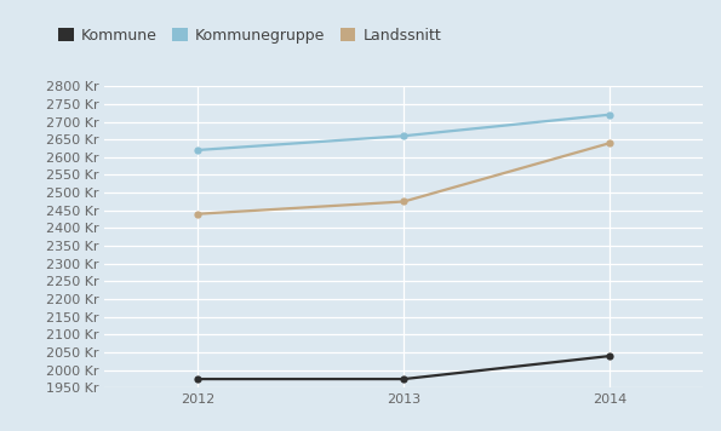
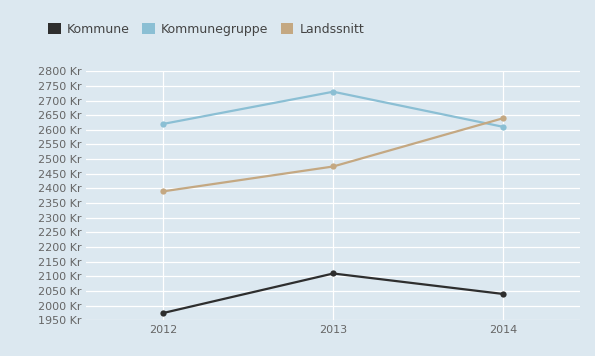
Landssnitt/2012: 2440 Kr -> 2390 Kr
Kommune/2013: 1975 Kr -> 2110 Kr
Kommunegruppe/2013: 2660 Kr -> 2730 Kr
Kommunegruppe/2014: 2720 Kr -> 2610 Kr
